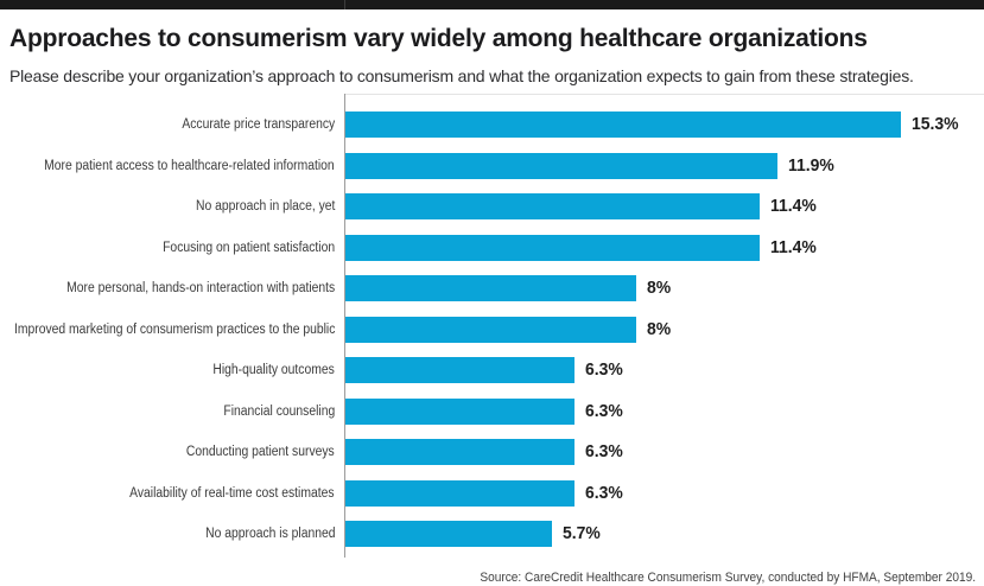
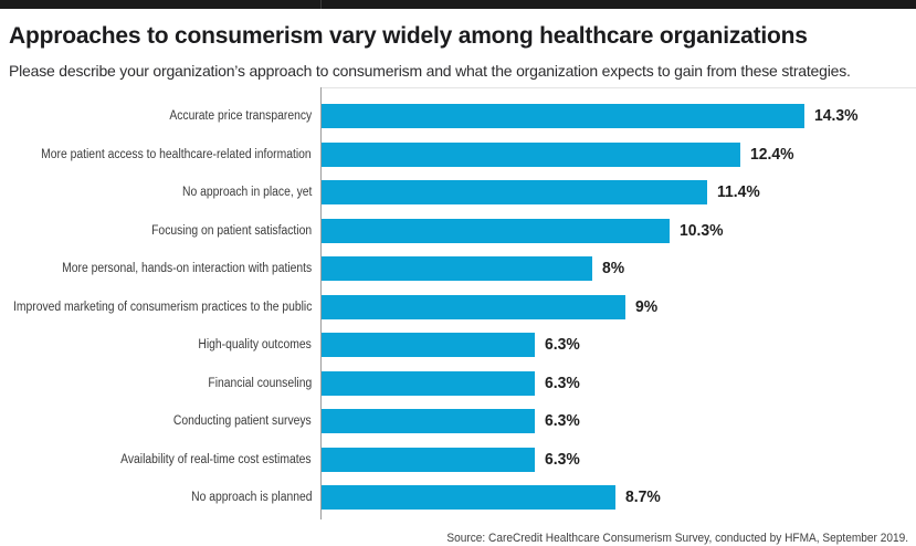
Accurate price transparency: 15.3% -> 14.3%
More patient access to healthcare-related information: 11.9% -> 12.4%
Focusing on patient satisfaction: 11.4% -> 10.3%
Improved marketing of consumerism practices to the public: 8% -> 9%
No approach is planned: 5.7% -> 8.7%
